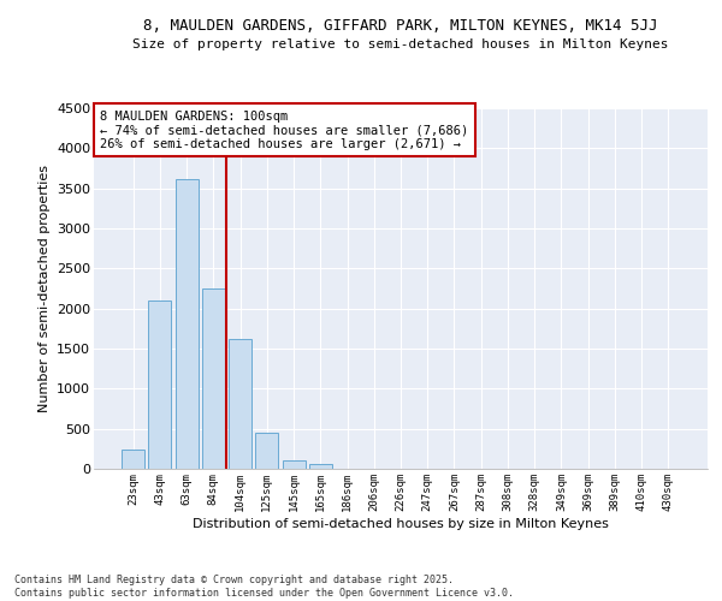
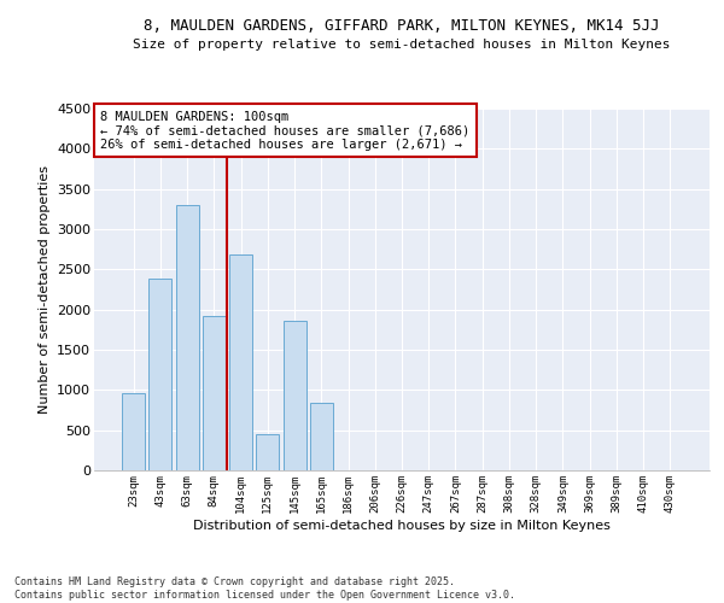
23sqm: 240 -> 960
43sqm: 2100 -> 2380
63sqm: 3620 -> 3300
84sqm: 2250 -> 1920
104sqm: 1620 -> 2680
145sqm: 100 -> 1860
165sqm: 60 -> 840
